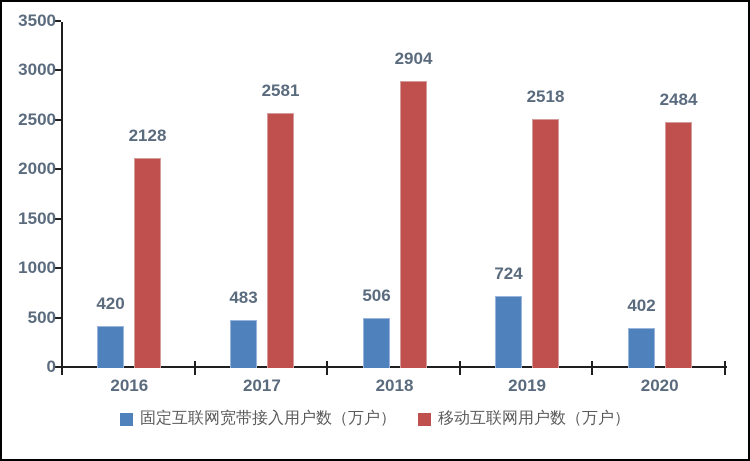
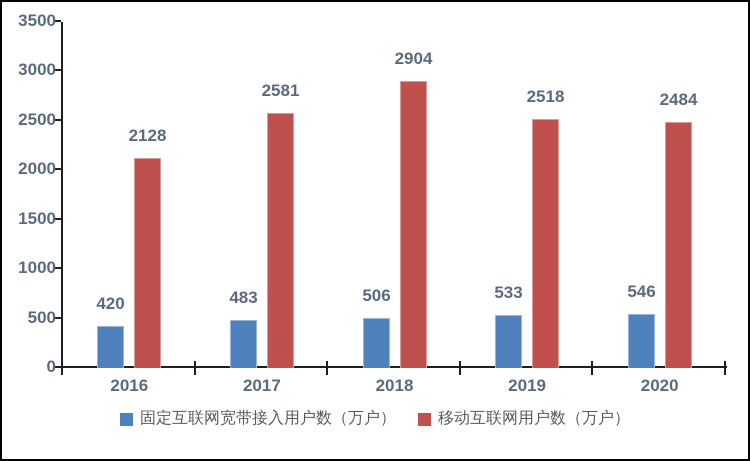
固定互联网宽带接入用户数（万户）/2019: 724 -> 533
固定互联网宽带接入用户数（万户）/2020: 402 -> 546
